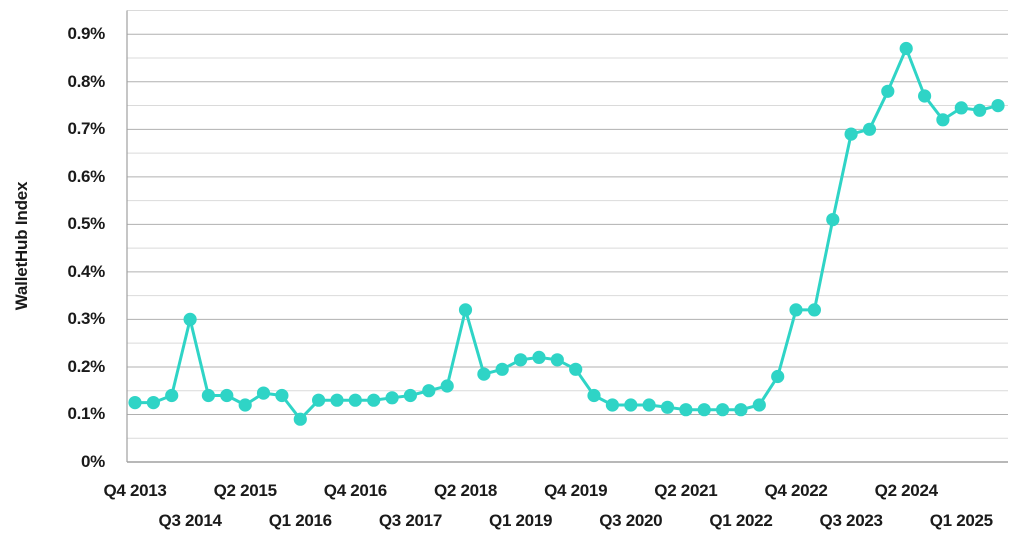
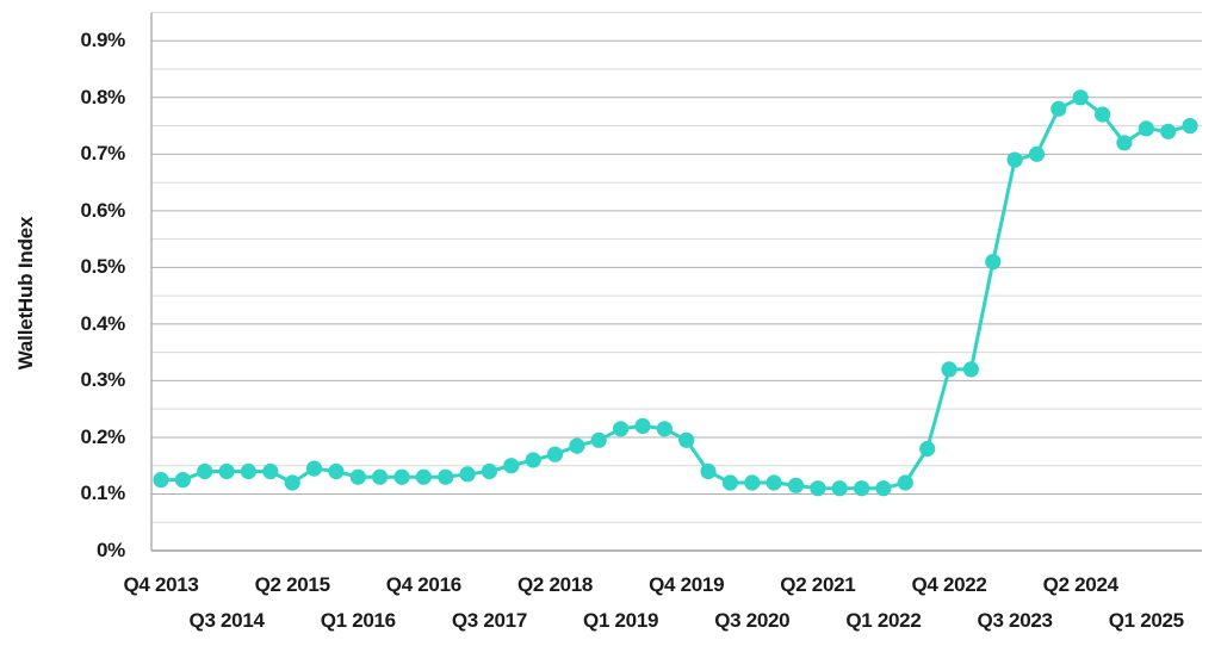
Q3 2014: 0.30% -> 0.14%
Q1 2016: 0.09% -> 0.13%
Q2 2018: 0.32% -> 0.17%
Q2 2024: 0.87% -> 0.80%
